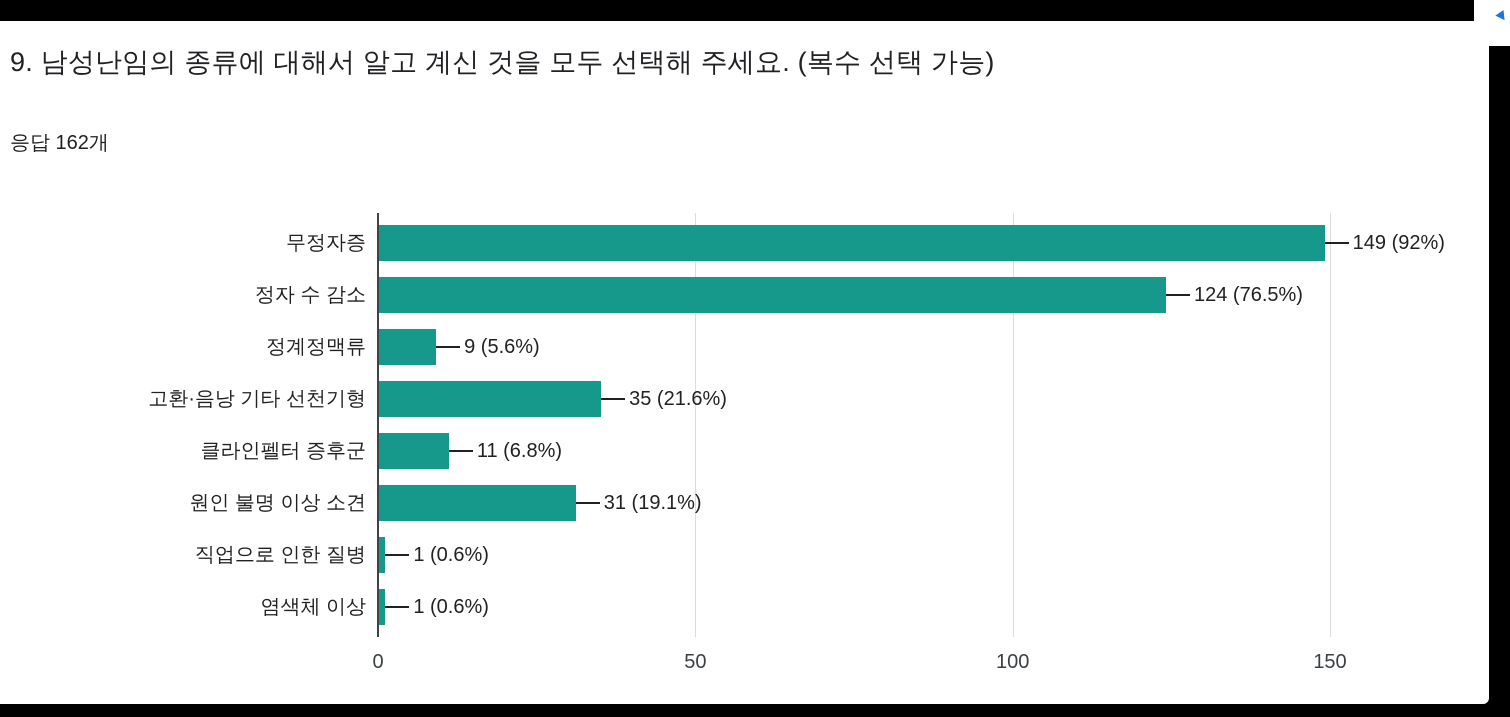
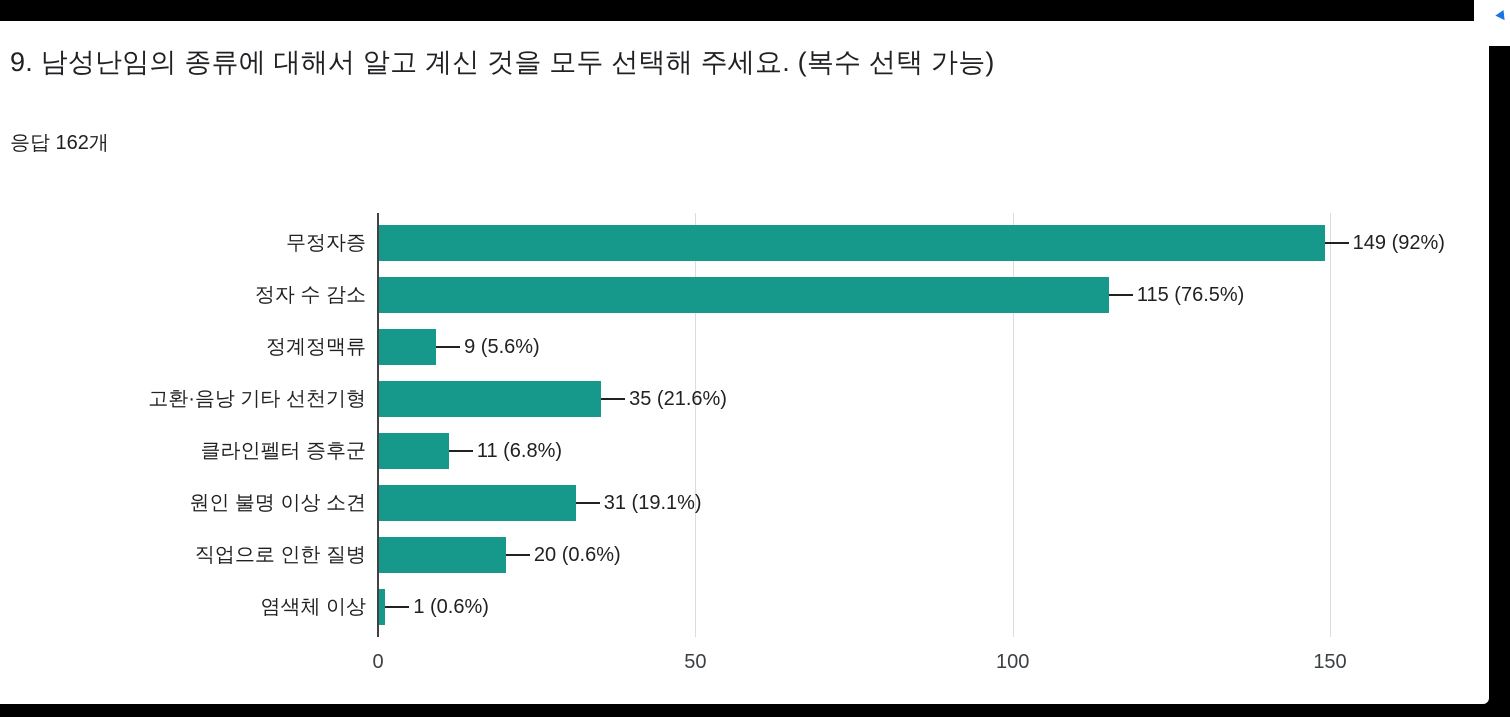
정자 수 감소: 124 -> 115
직업으로 인한 질병: 1 -> 20
